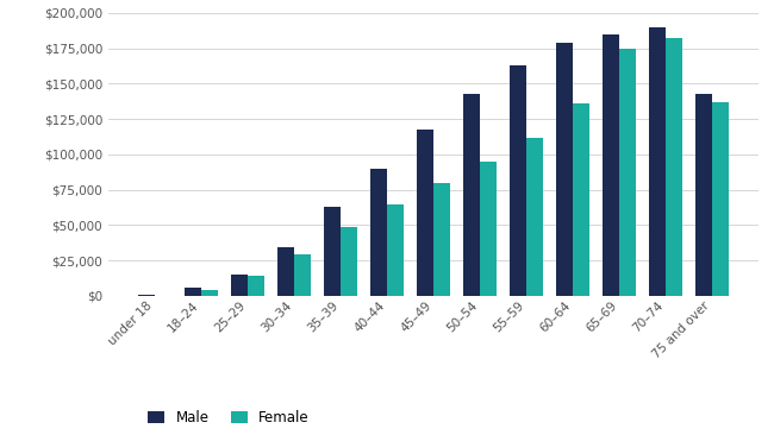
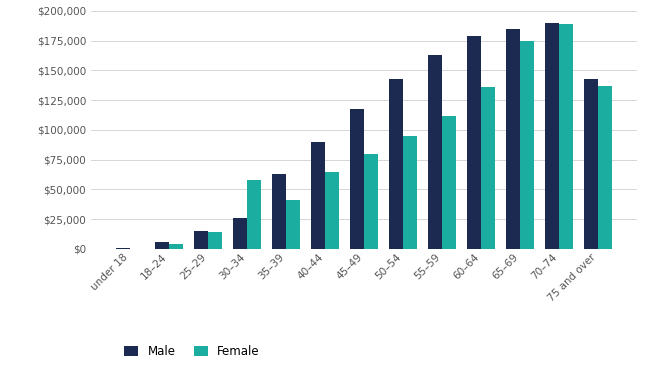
Male/30–34: $34,000 -> $26,000
Female/30–34: $29,000 -> $58,000
Female/35–39: $49,000 -> $41,000
Female/70–74: $182,000 -> $189,000
